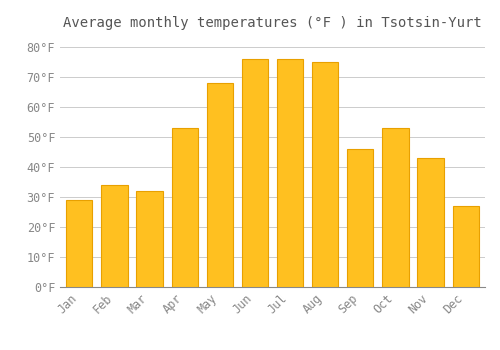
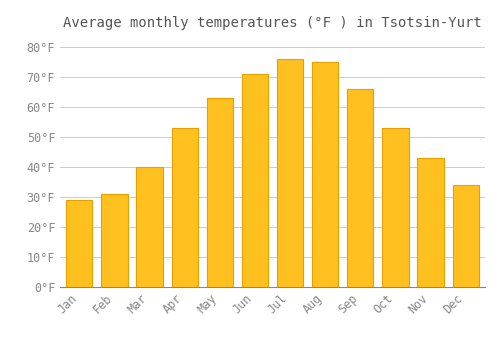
Feb: 34°F -> 31°F
Mar: 32°F -> 40°F
May: 68°F -> 63°F
Jun: 76°F -> 71°F
Sep: 46°F -> 66°F
Dec: 27°F -> 34°F
